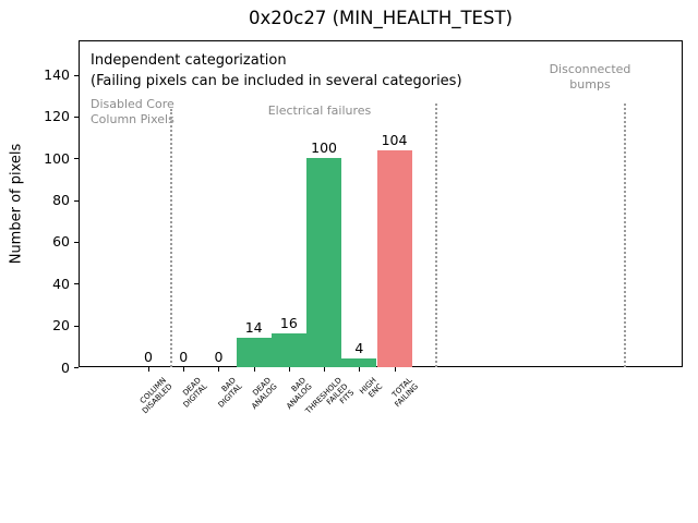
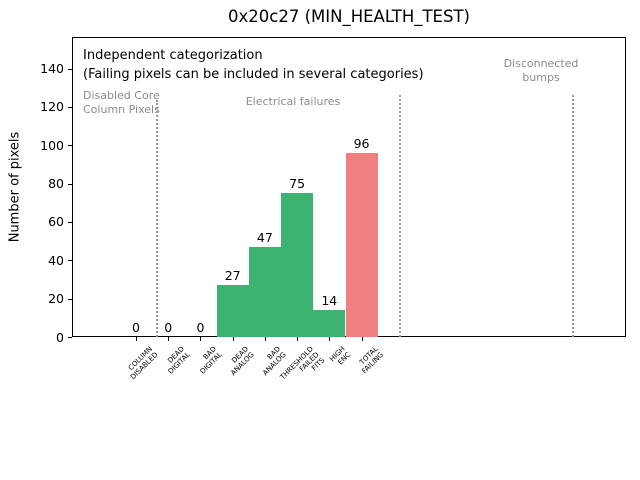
DEAD ANALOG: 14 -> 27
BAD ANALOG: 16 -> 47
THRESHOLD FAILED FITS: 100 -> 75
HIGH ENC: 4 -> 14
TOTAL FAILING: 104 -> 96
